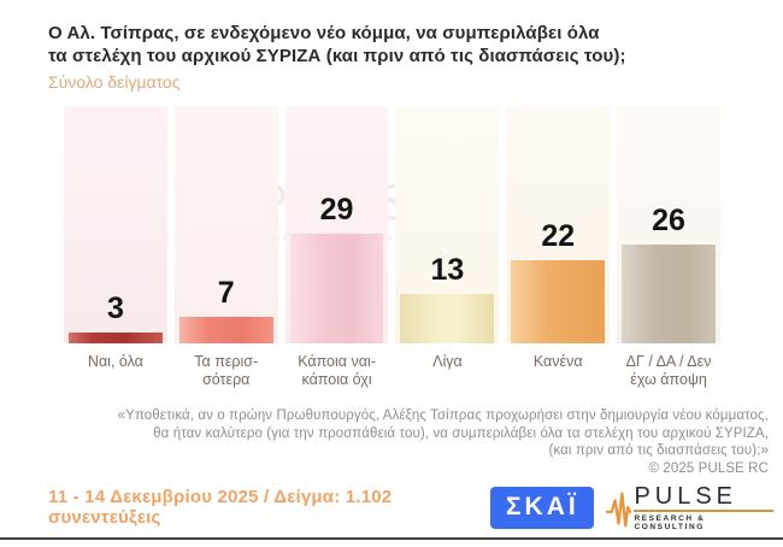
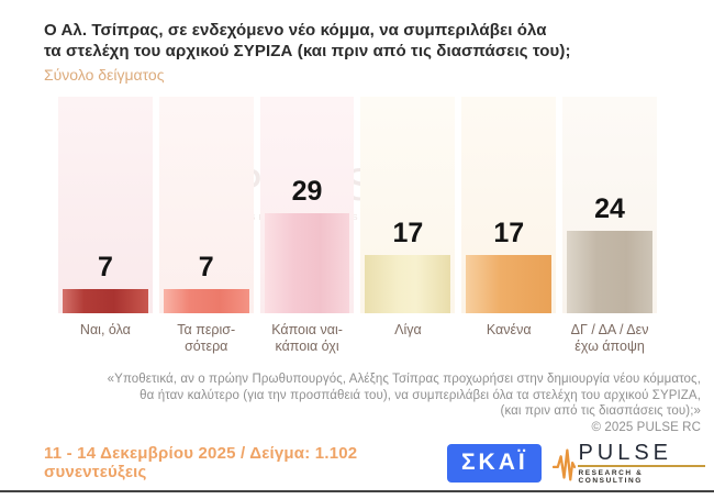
Ναι, όλα: 3 -> 7
Λίγα: 13 -> 17
Κανένα: 22 -> 17
ΔΓ / ΔΑ / Δεν έχω άποψη: 26 -> 24
